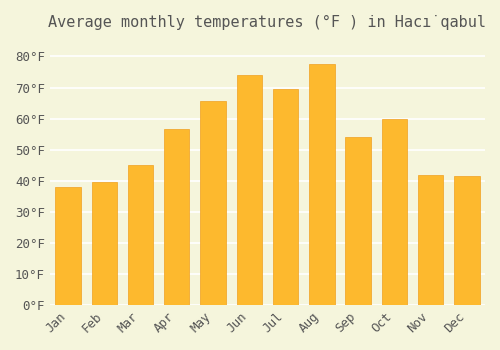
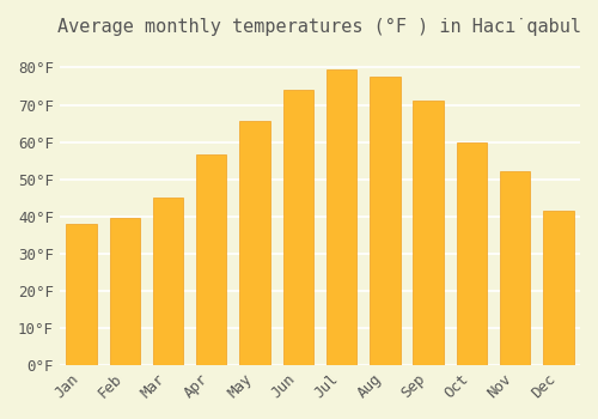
Jul: 69.5°F -> 79.5°F
Sep: 54.0°F -> 71.0°F
Nov: 42.0°F -> 52.0°F
